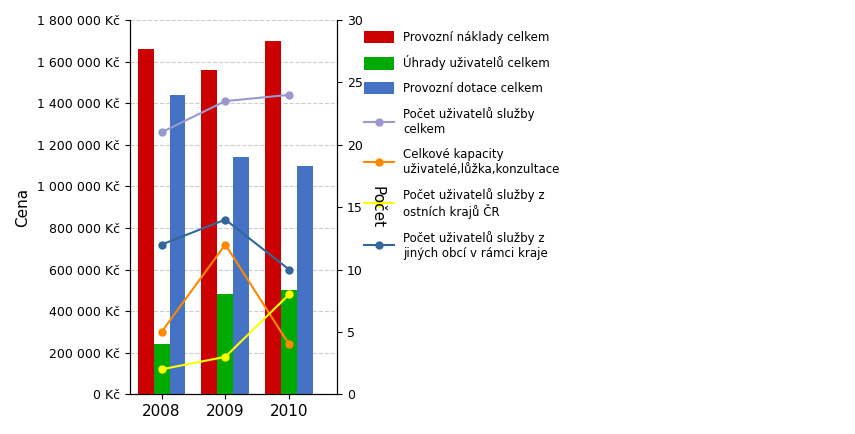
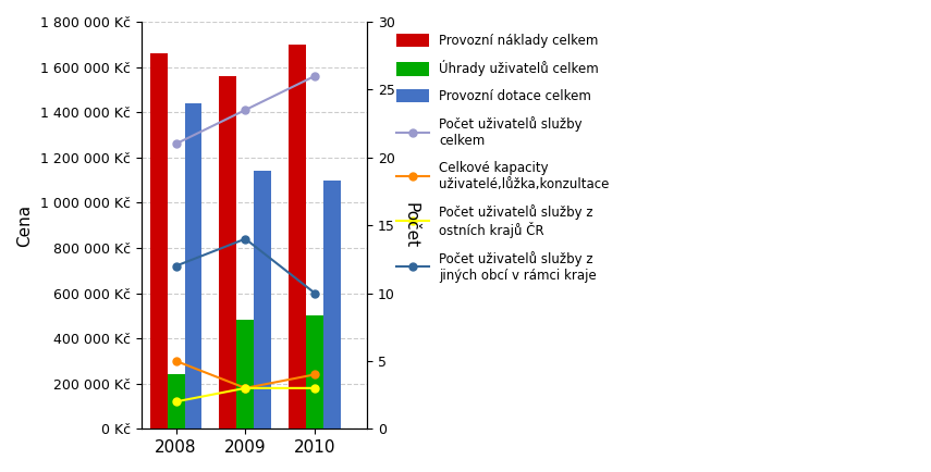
Celkové kapacity uživatelé,lůžka,konzultace/2009: 12 -> 3
Počet uživatelů služby celkem/2010: 24.0 -> 26.0
Počet uživatelů služby z ostních krajů ČR/2010: 8 -> 3
